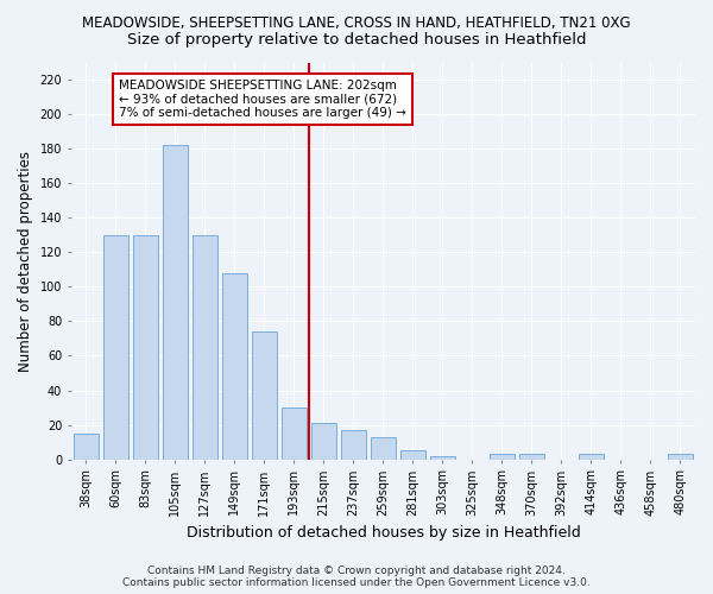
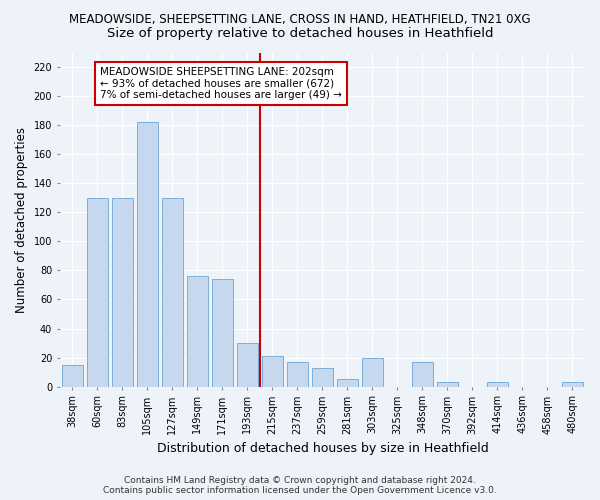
149sqm: 108 -> 76
303sqm: 2 -> 20
348sqm: 3 -> 17
